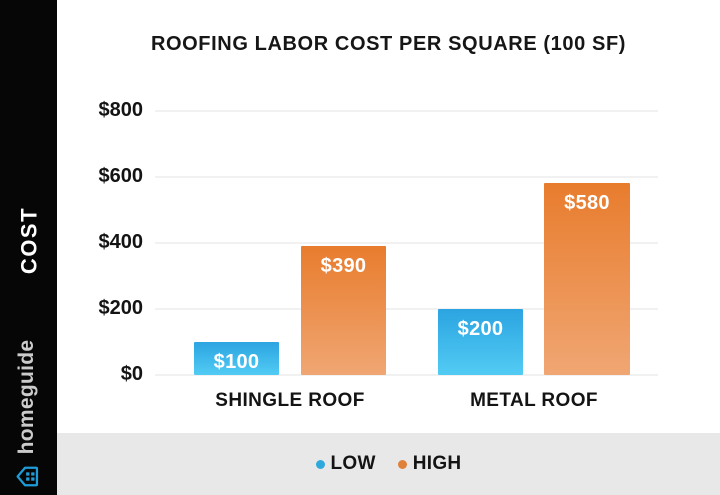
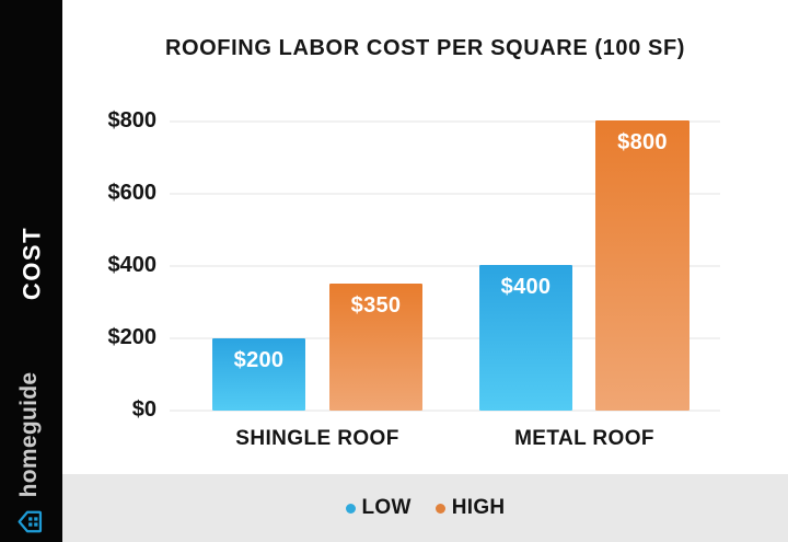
LOW/SHINGLE ROOF: $100 -> $200
HIGH/SHINGLE ROOF: $390 -> $350
LOW/METAL ROOF: $200 -> $400
HIGH/METAL ROOF: $580 -> $800
